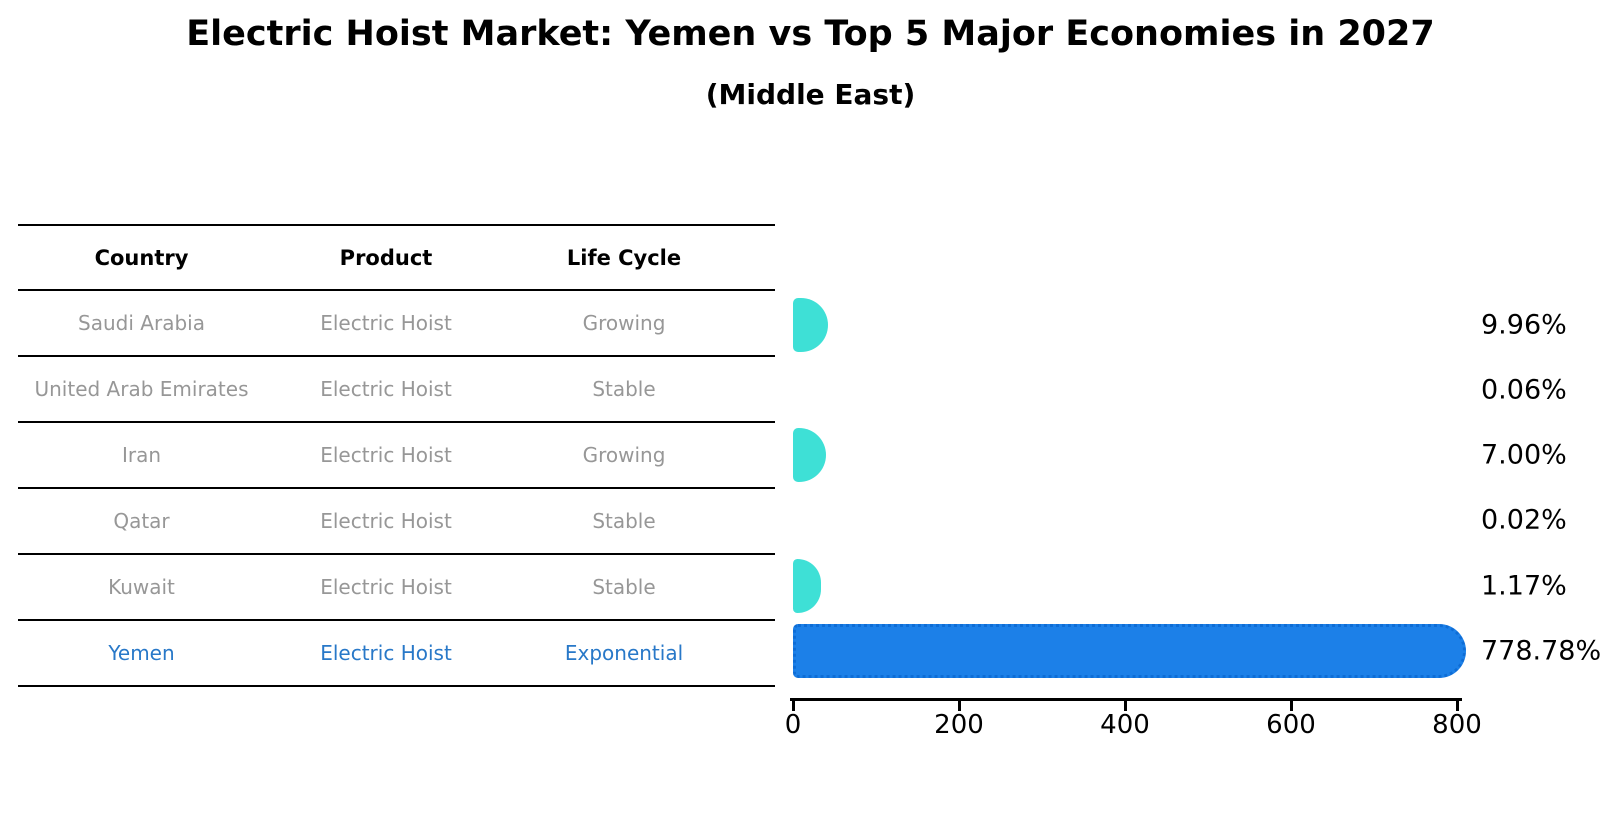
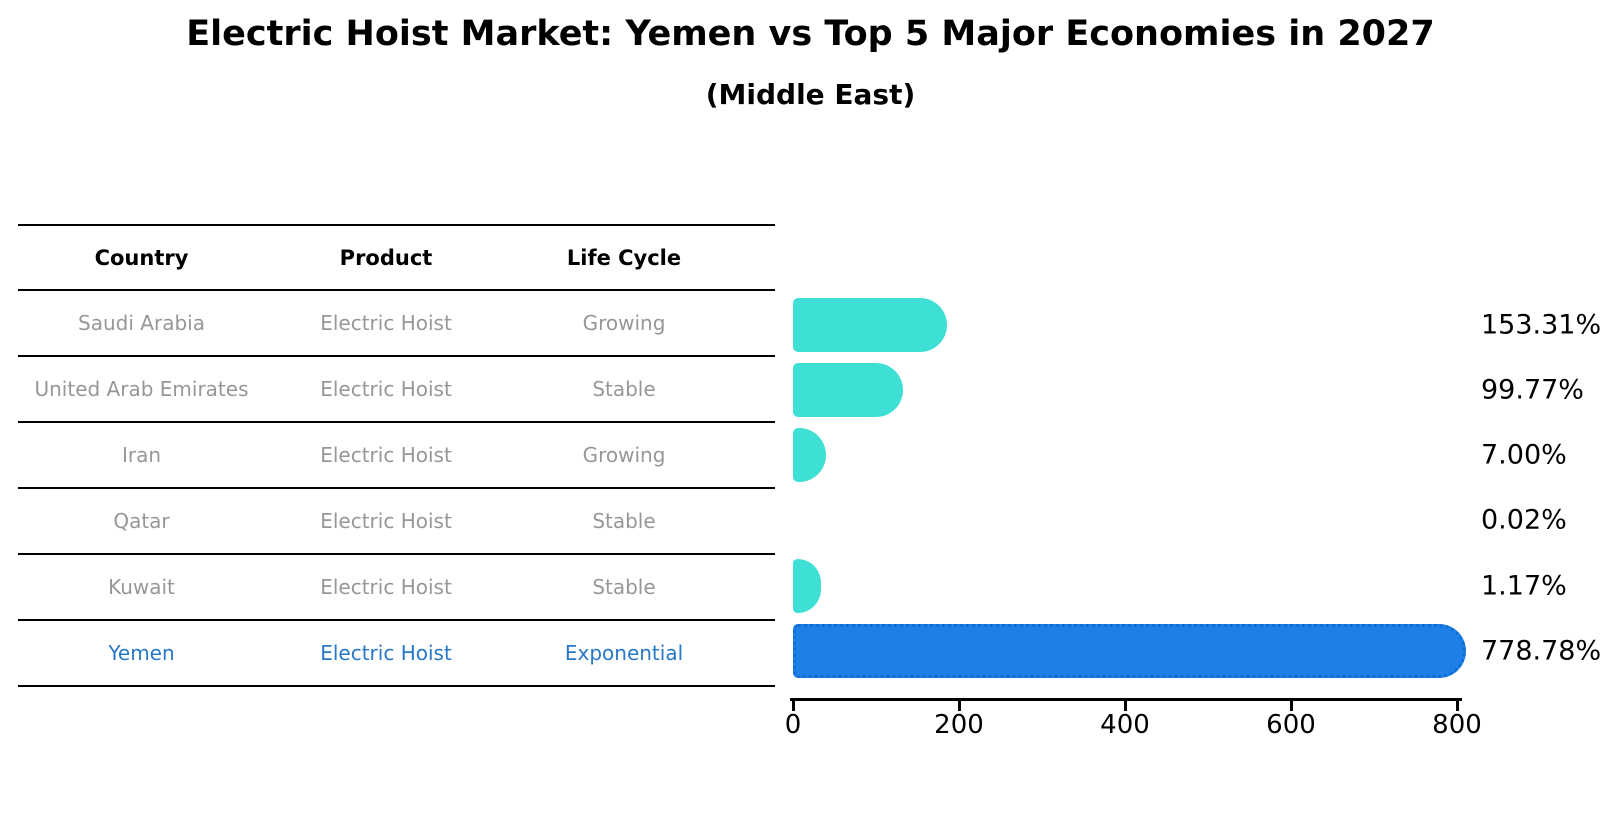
Saudi Arabia: 9.96% -> 153.31%
United Arab Emirates: 0.06% -> 99.77%
